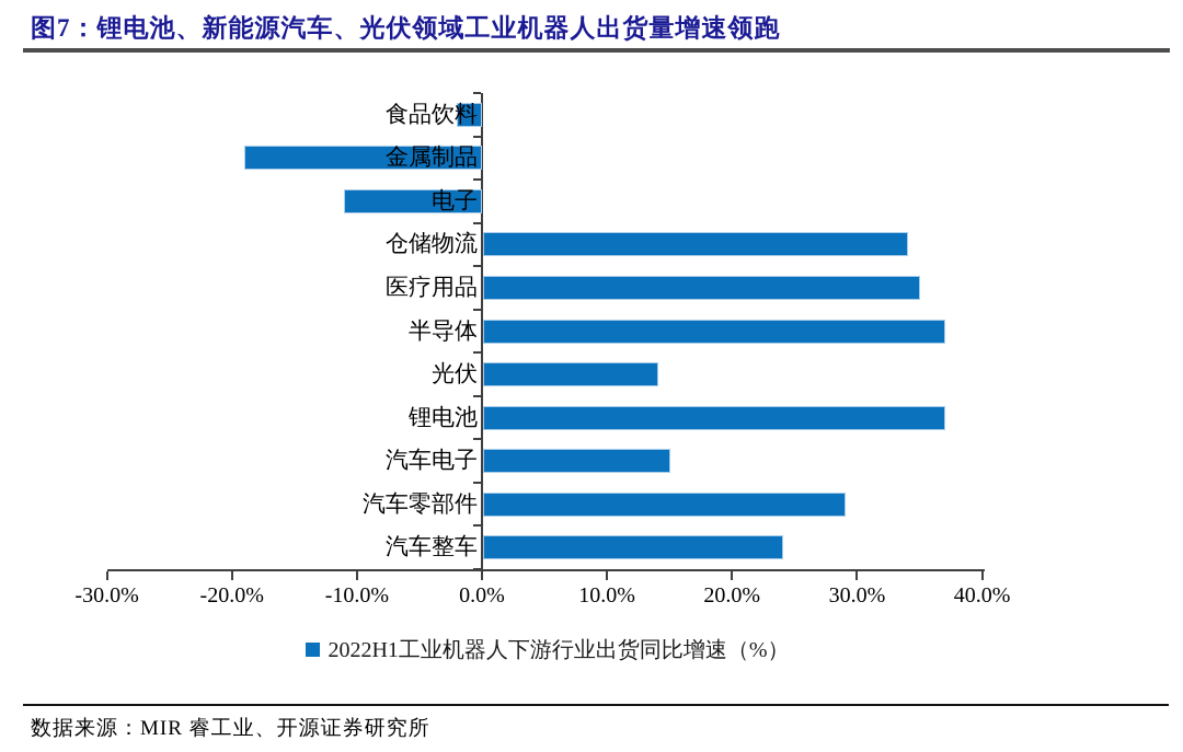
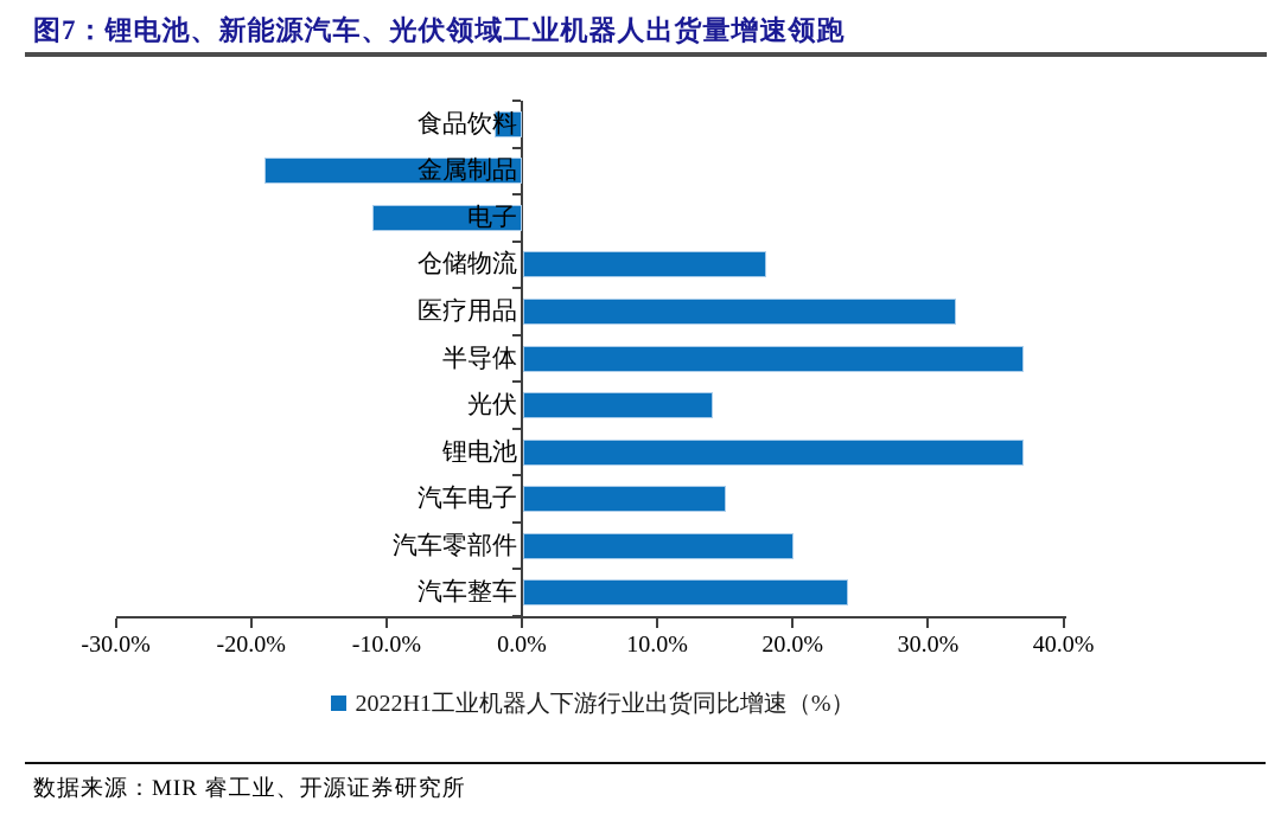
仓储物流: 34% -> 18%
医疗用品: 35% -> 32%
汽车零部件: 29% -> 20%
